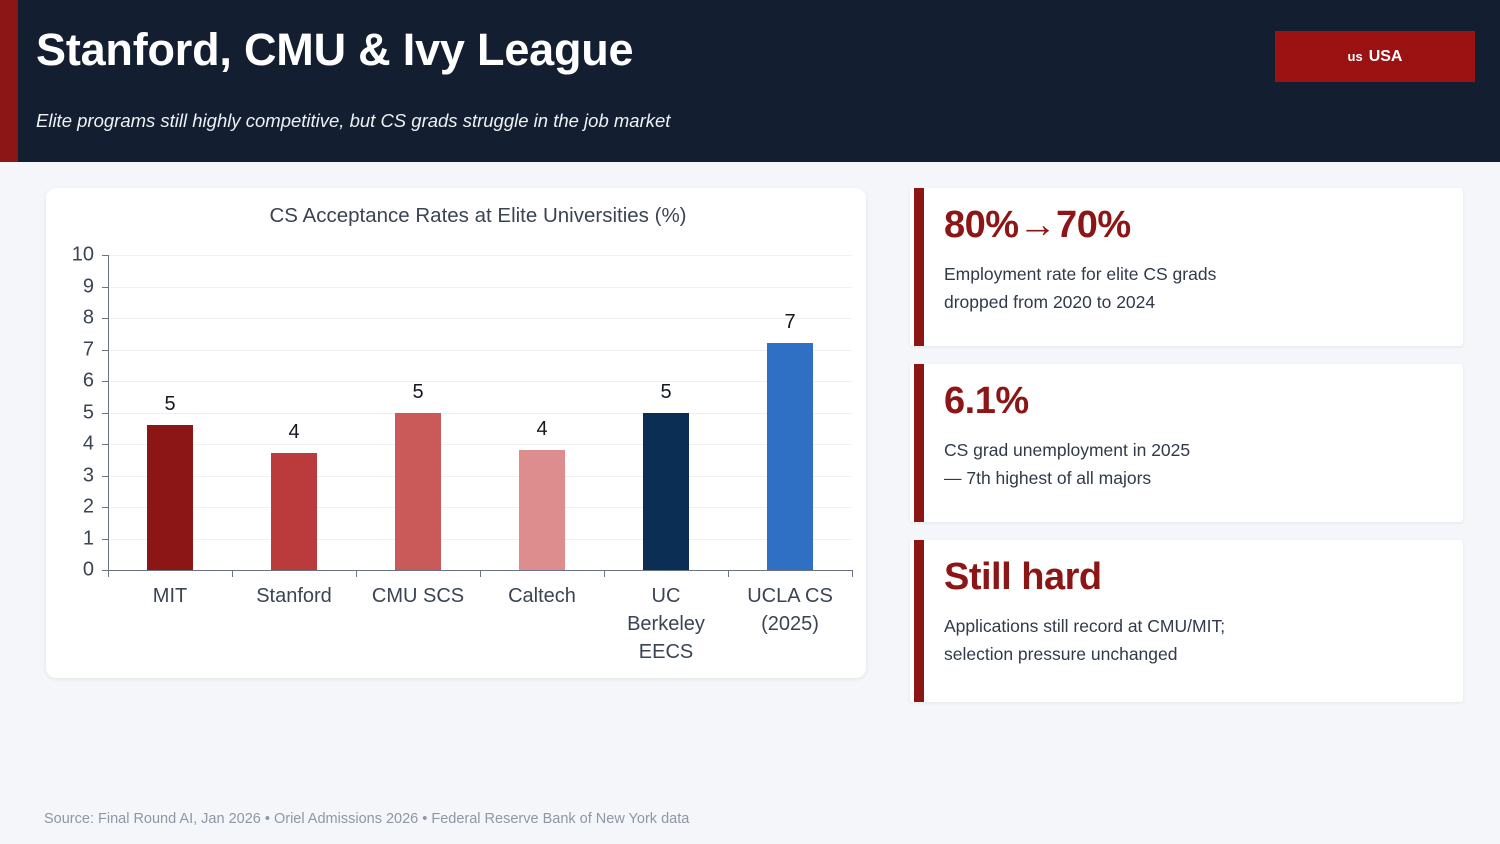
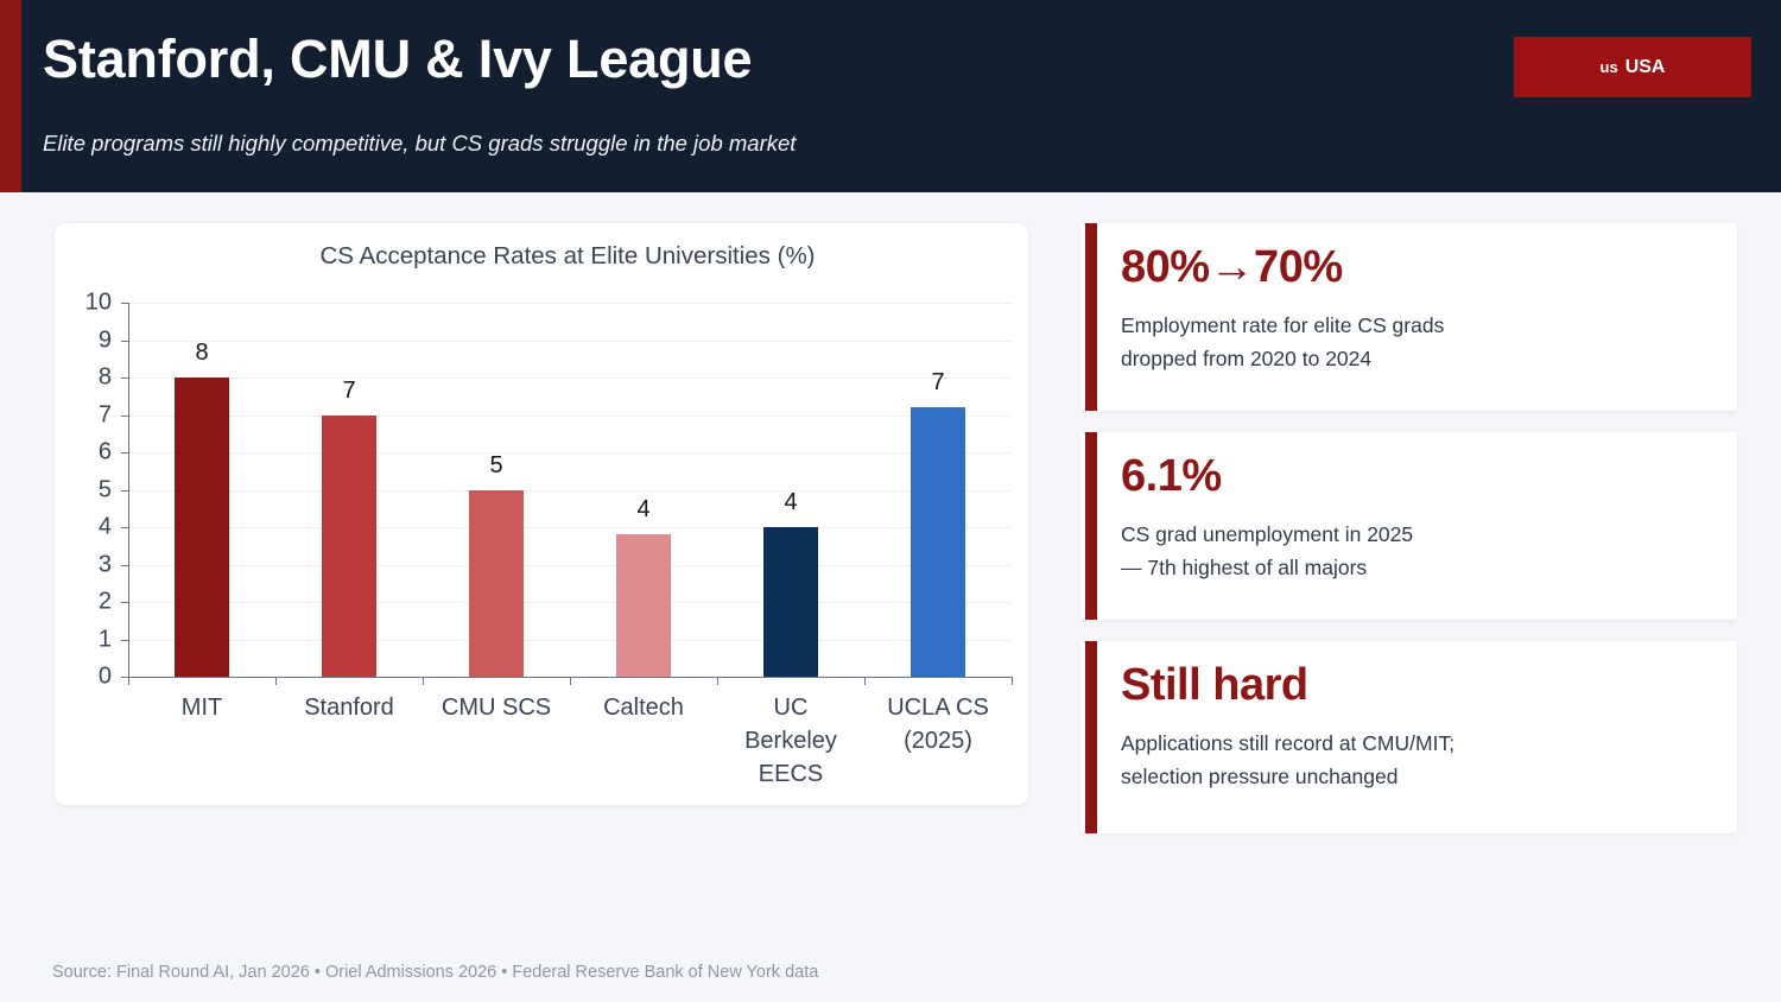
MIT: 5 -> 8
Stanford: 4 -> 7
UC Berkeley EECS: 5 -> 4
